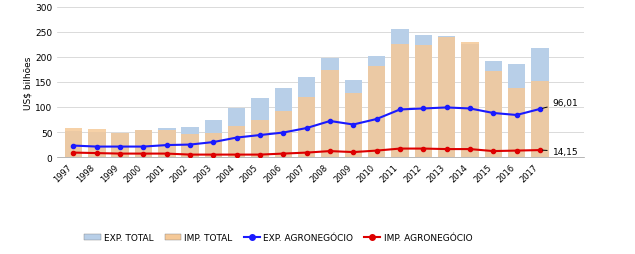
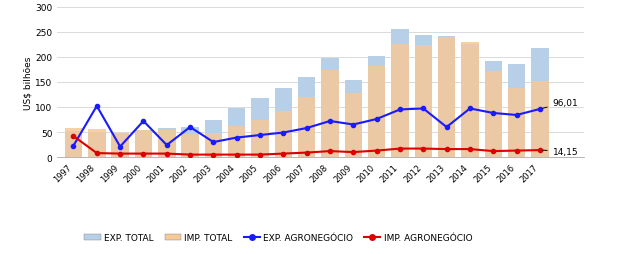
IMP. AGRONEGÓCIO/1997: 9 -> 42
EXP. AGRONEGÓCIO/1998: 21 -> 102
EXP. AGRONEGÓCIO/2000: 21 -> 72
EXP. AGRONEGÓCIO/2002: 25 -> 60
EXP. AGRONEGÓCIO/2013: 99 -> 60
